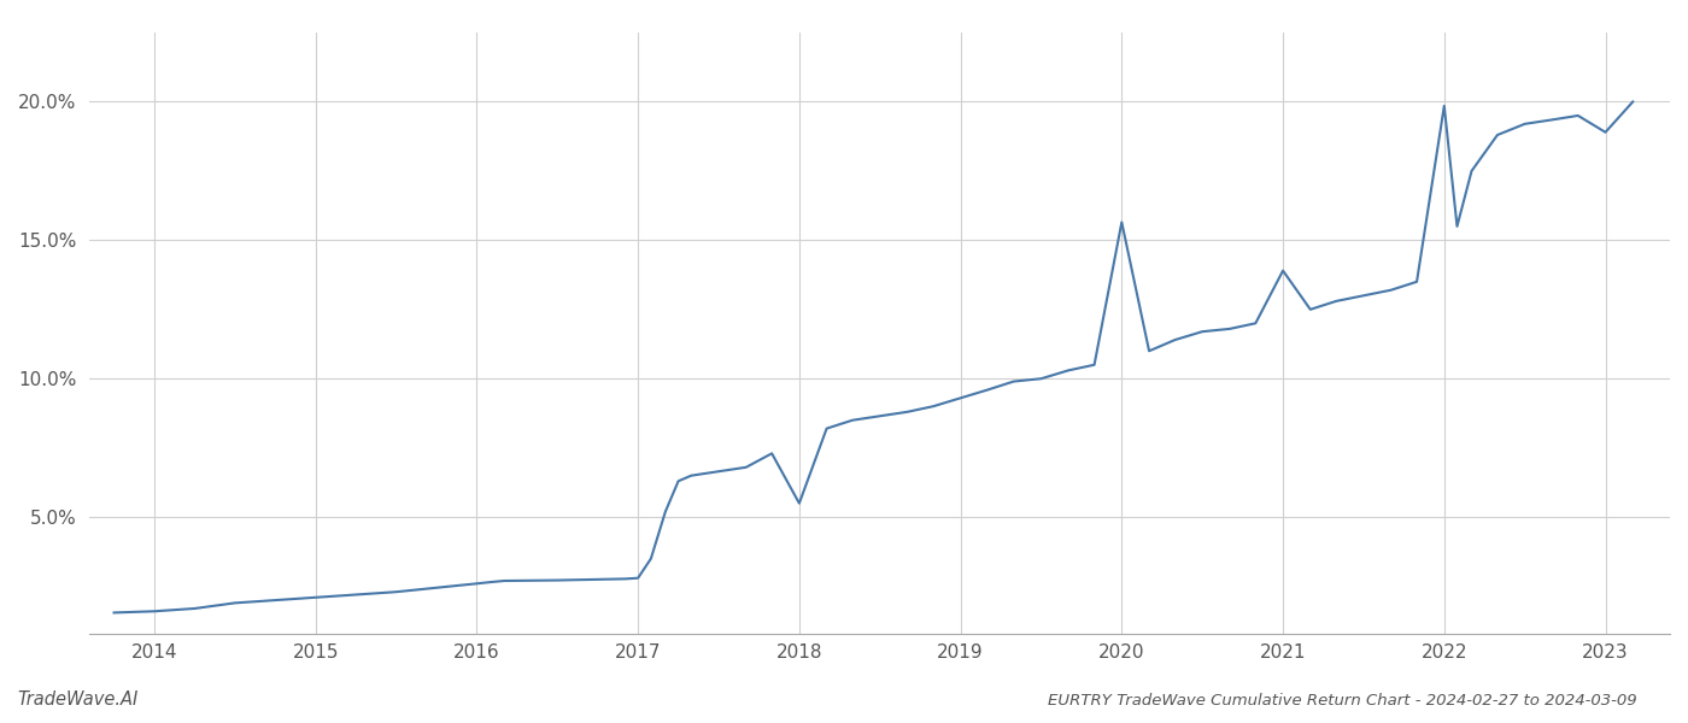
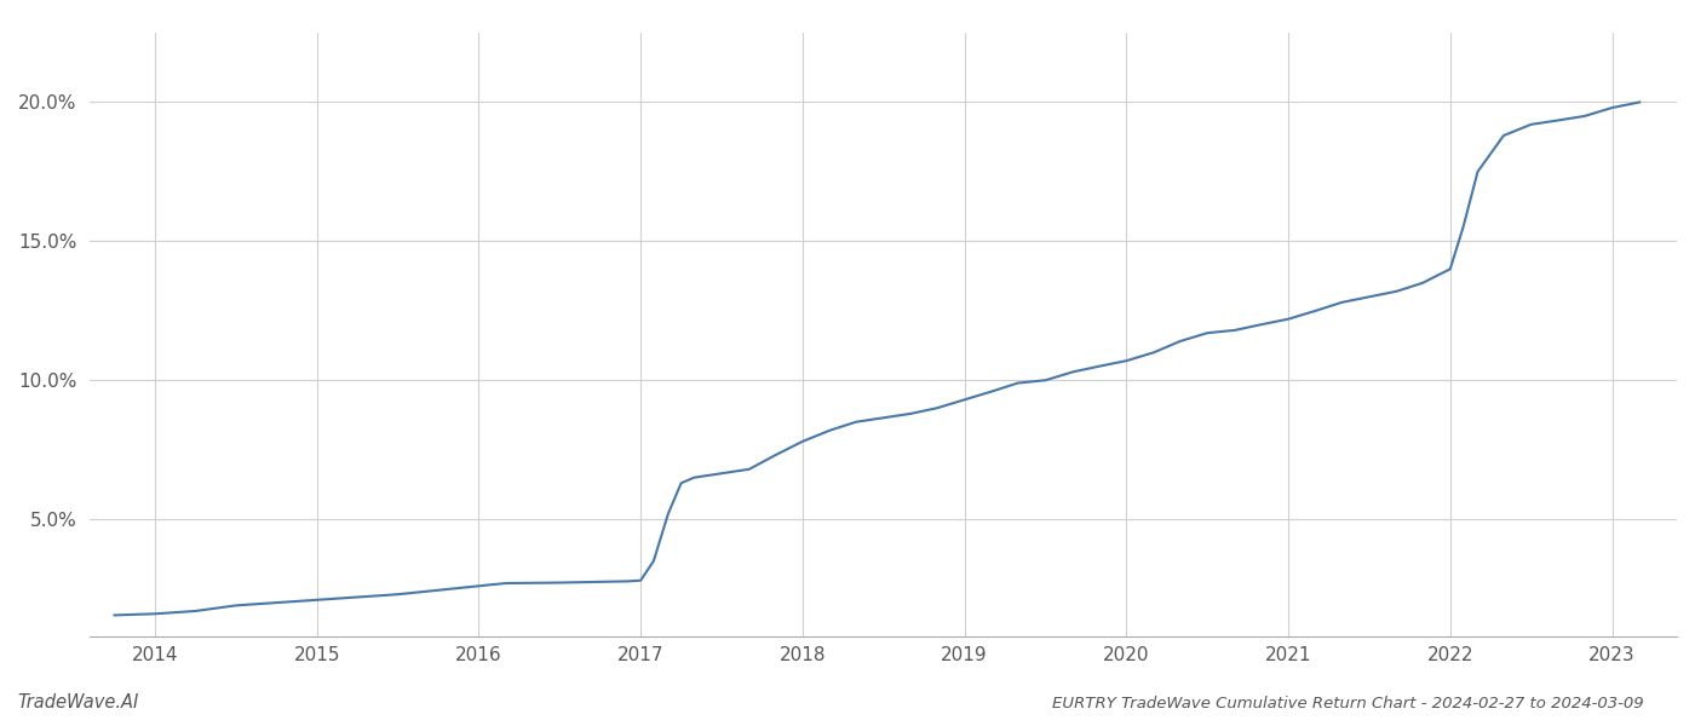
2018: 5.50% -> 7.80%
2020: 15.65% -> 10.70%
2021: 13.90% -> 12.20%
2022: 19.85% -> 14.00%
2023: 18.90% -> 19.80%
